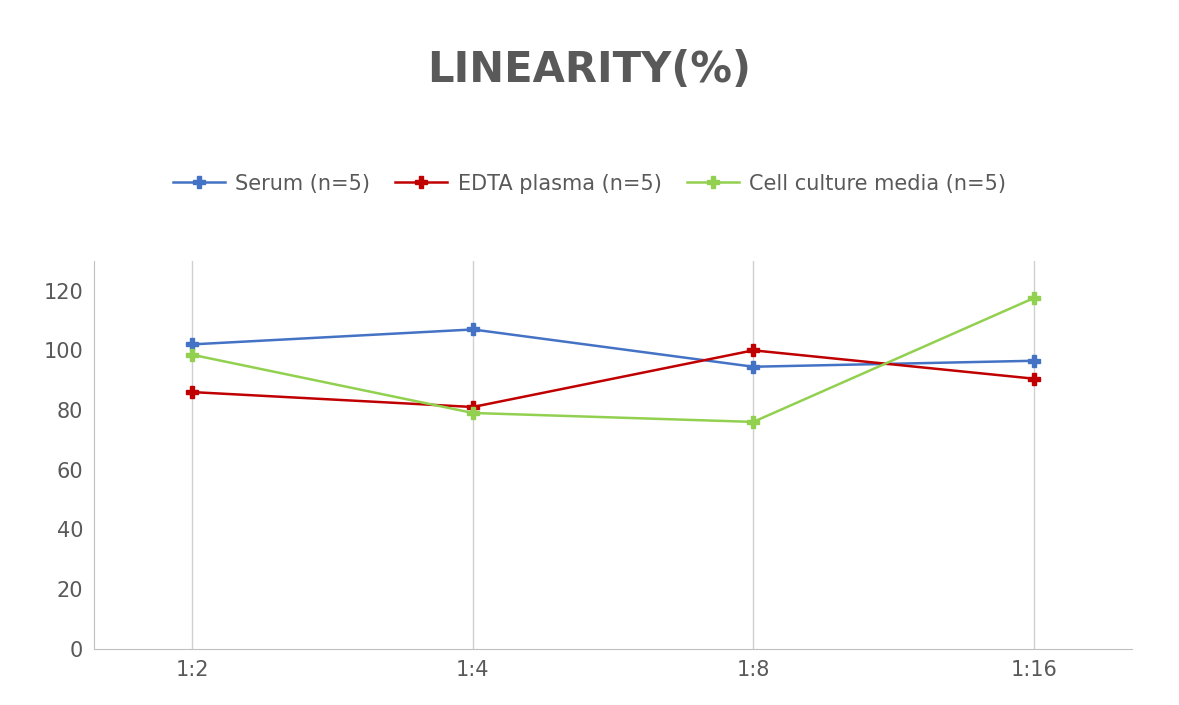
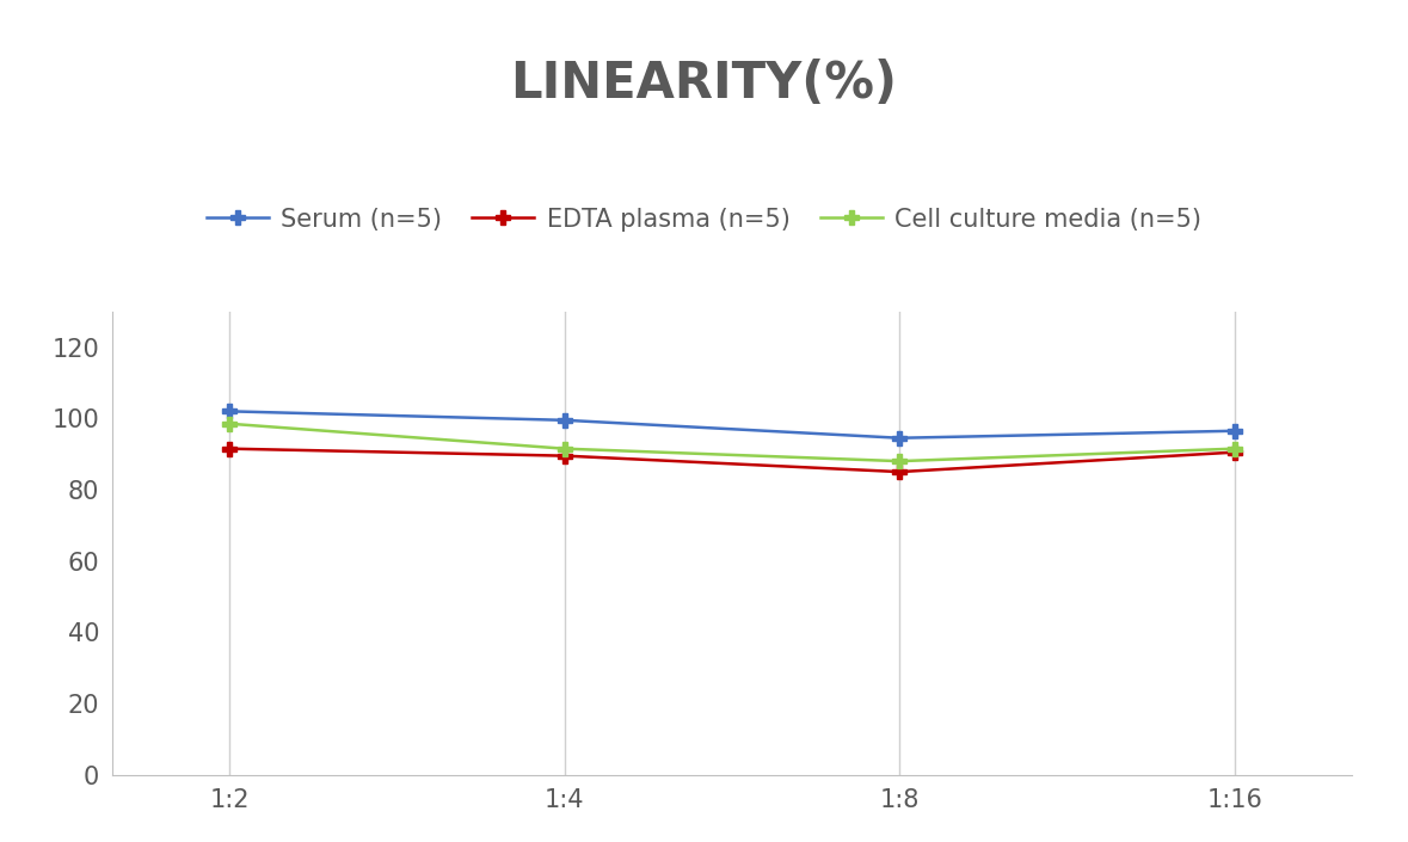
EDTA plasma (n=5)/1:2: 86.0 -> 91.5
Serum (n=5)/1:4: 107.0 -> 99.5
EDTA plasma (n=5)/1:4: 81.0 -> 89.5
Cell culture media (n=5)/1:4: 79.0 -> 91.5
EDTA plasma (n=5)/1:8: 100.0 -> 85.0
Cell culture media (n=5)/1:8: 76.0 -> 88.0
Cell culture media (n=5)/1:16: 117.5 -> 91.5
